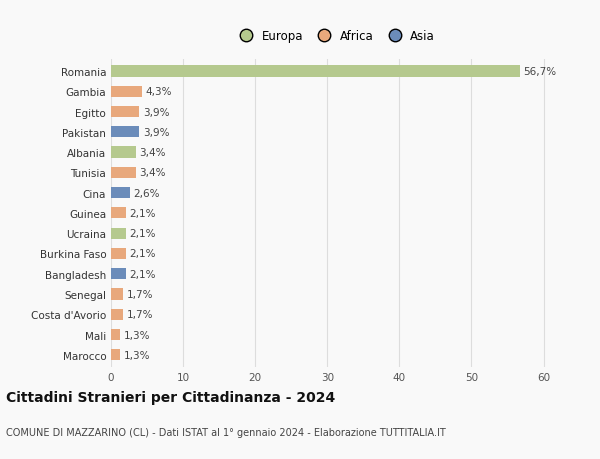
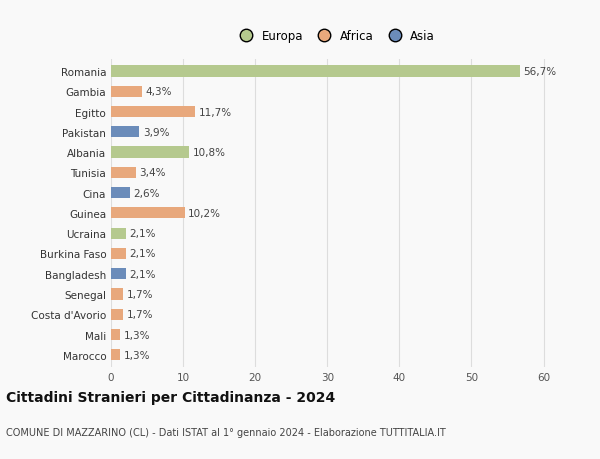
Egitto: 3,9% -> 11,7%
Albania: 3,4% -> 10,8%
Guinea: 2,1% -> 10,2%
